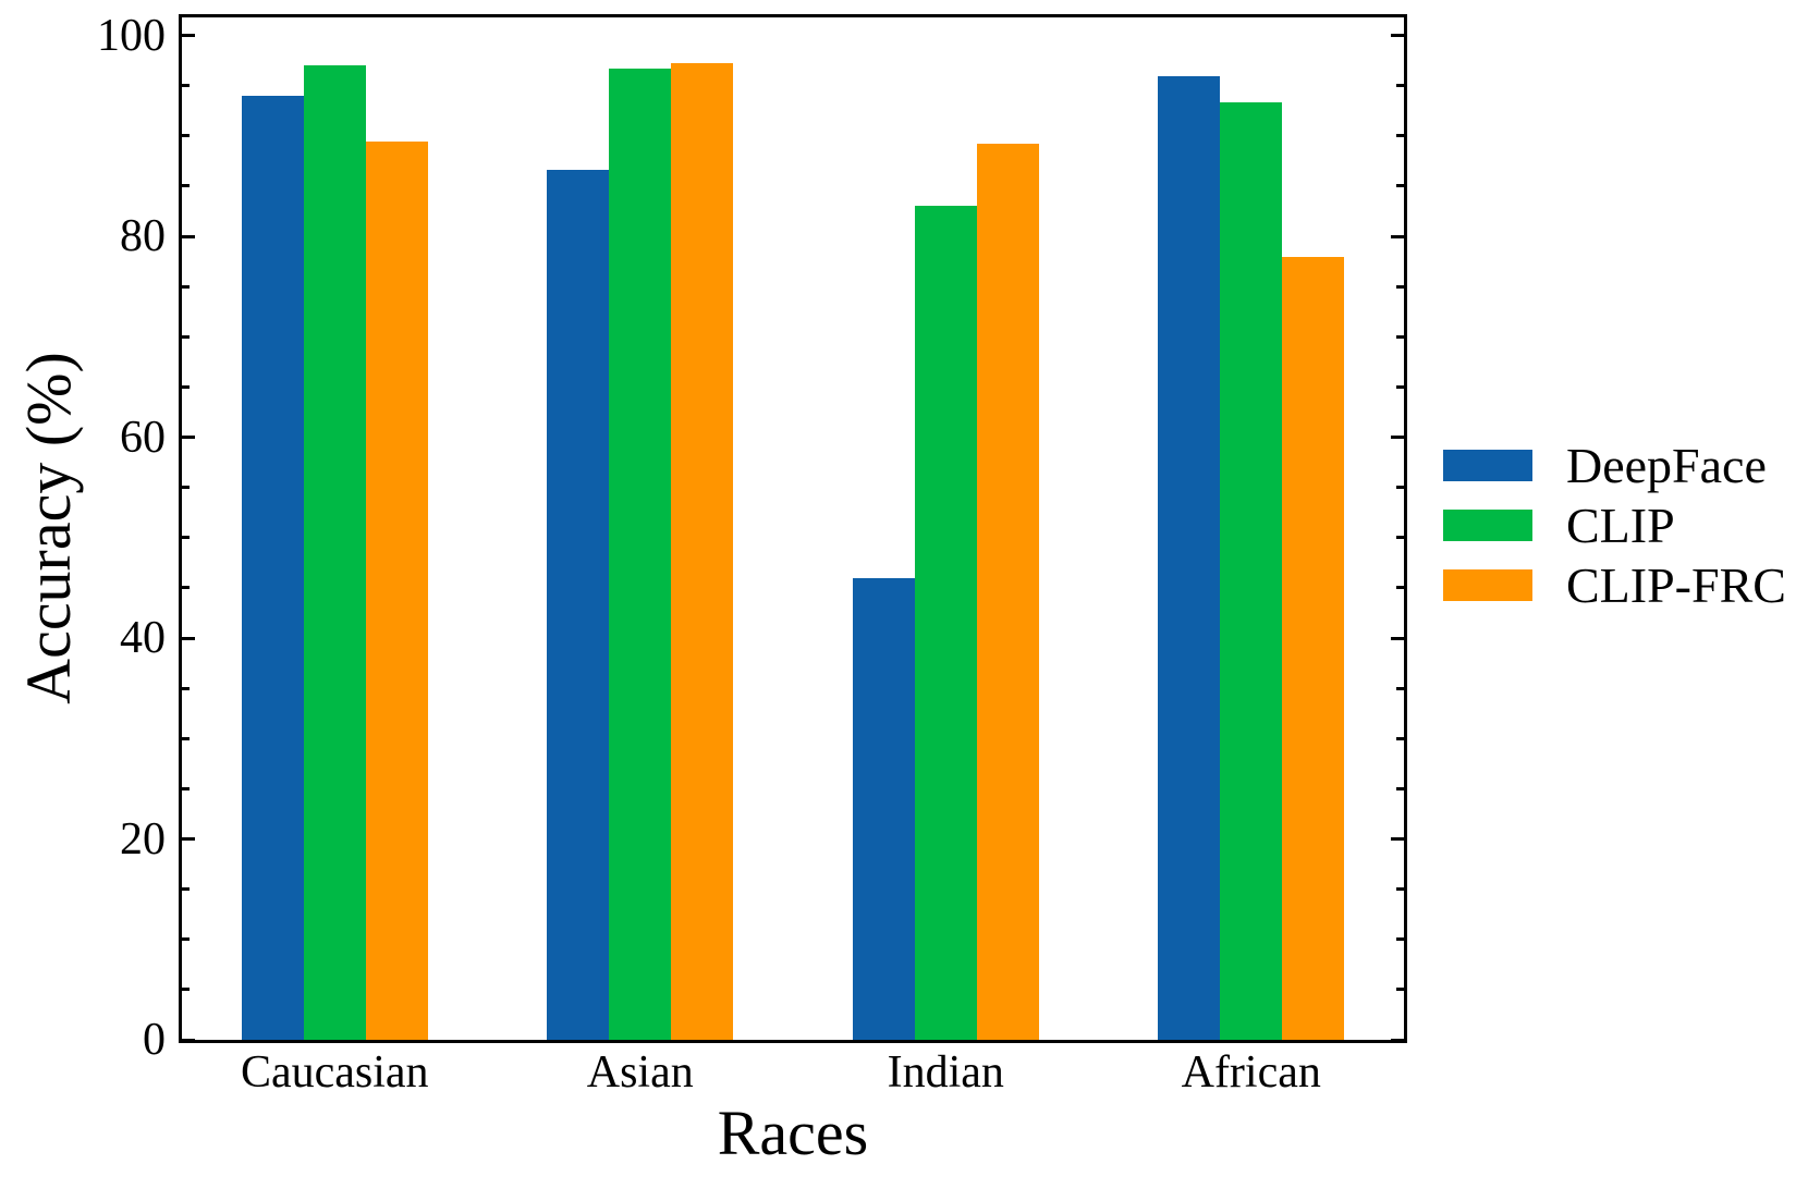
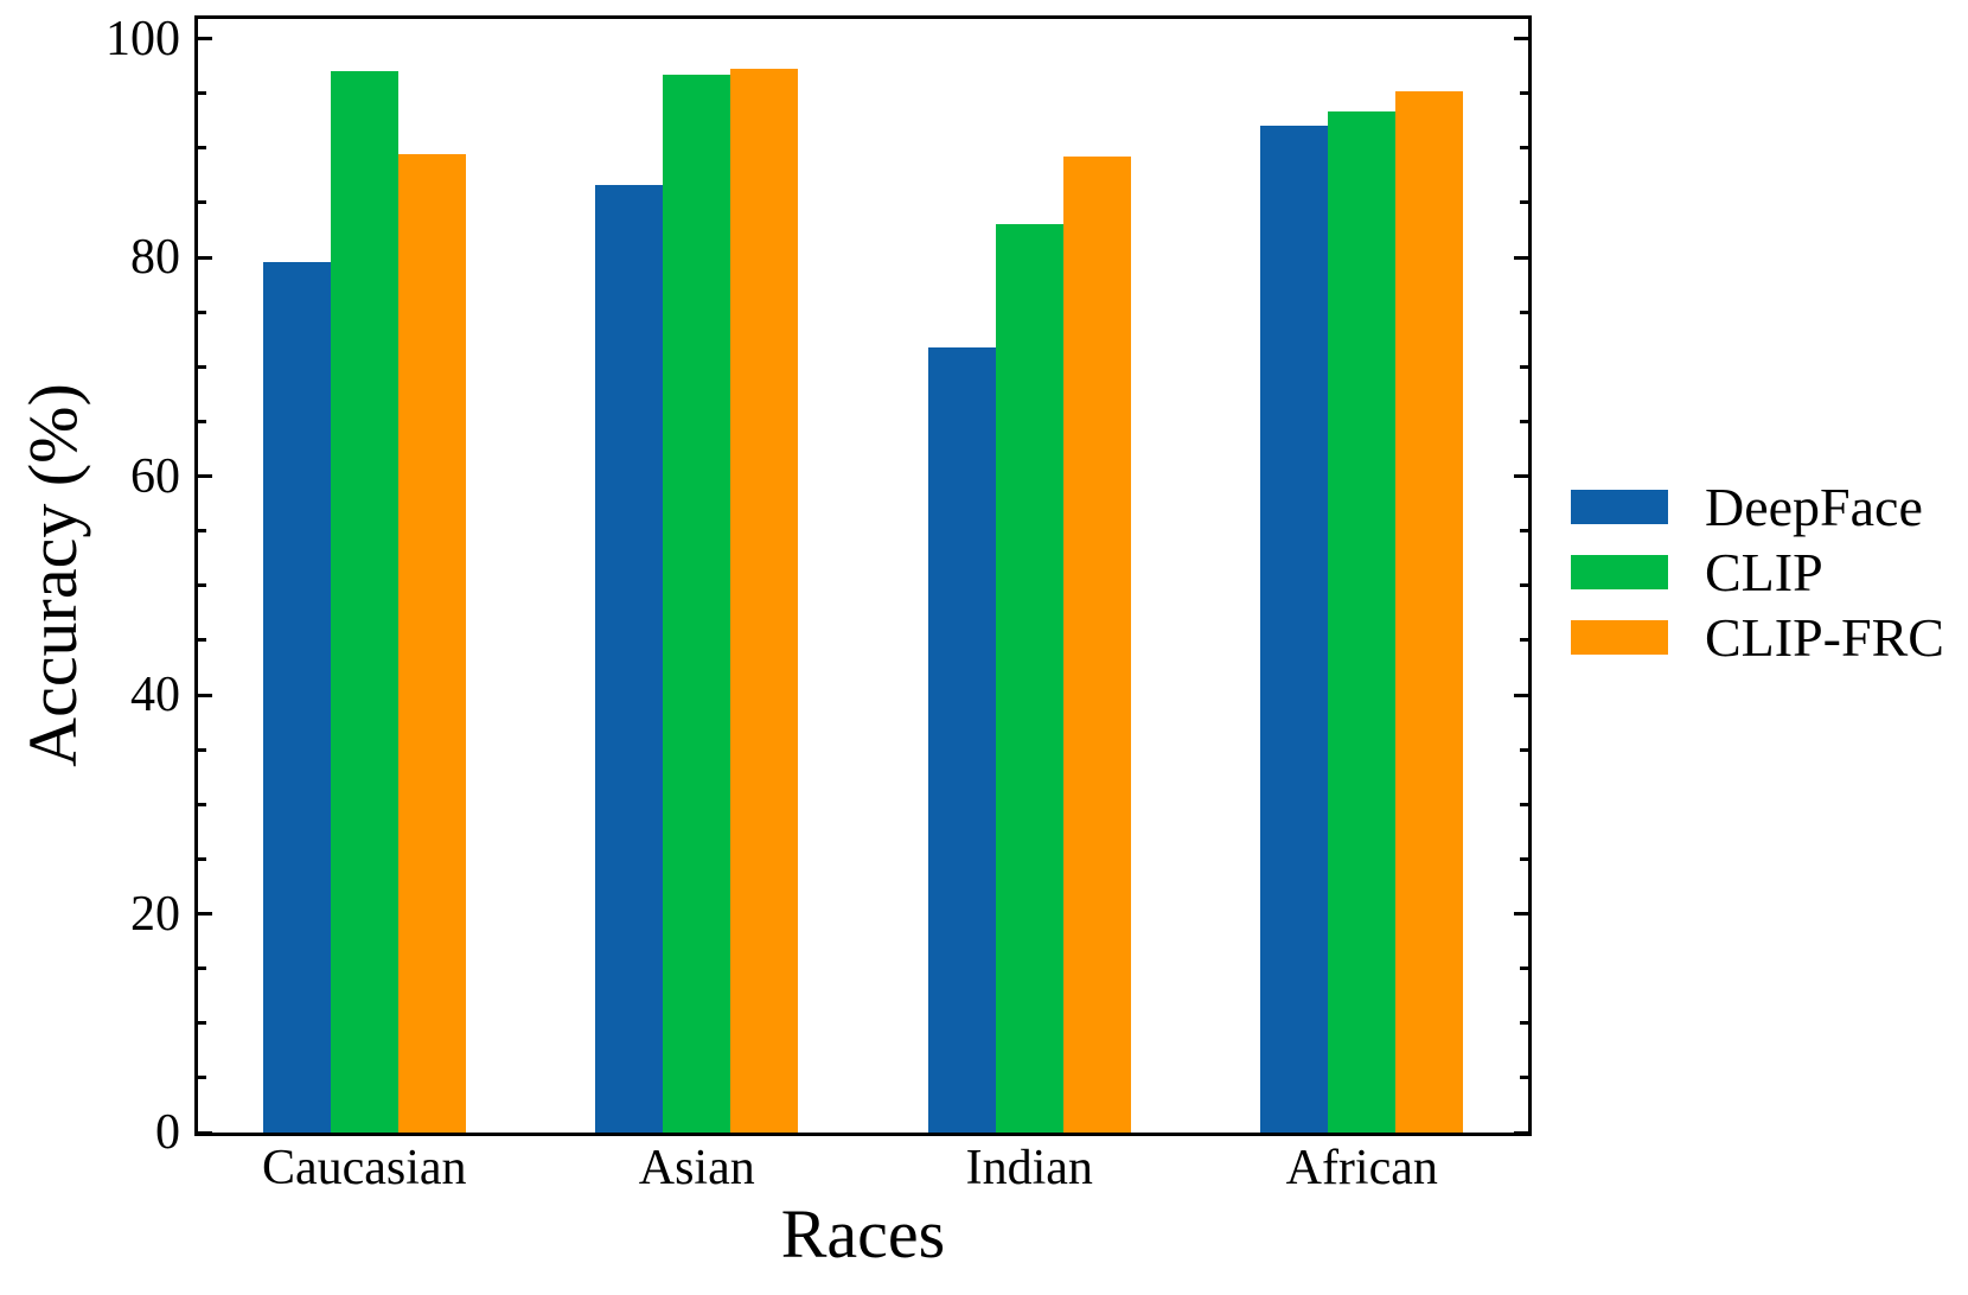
DeepFace/Caucasian: 94 -> 80
DeepFace/Indian: 46 -> 72
DeepFace/African: 96 -> 92
CLIP-FRC/African: 78 -> 95
